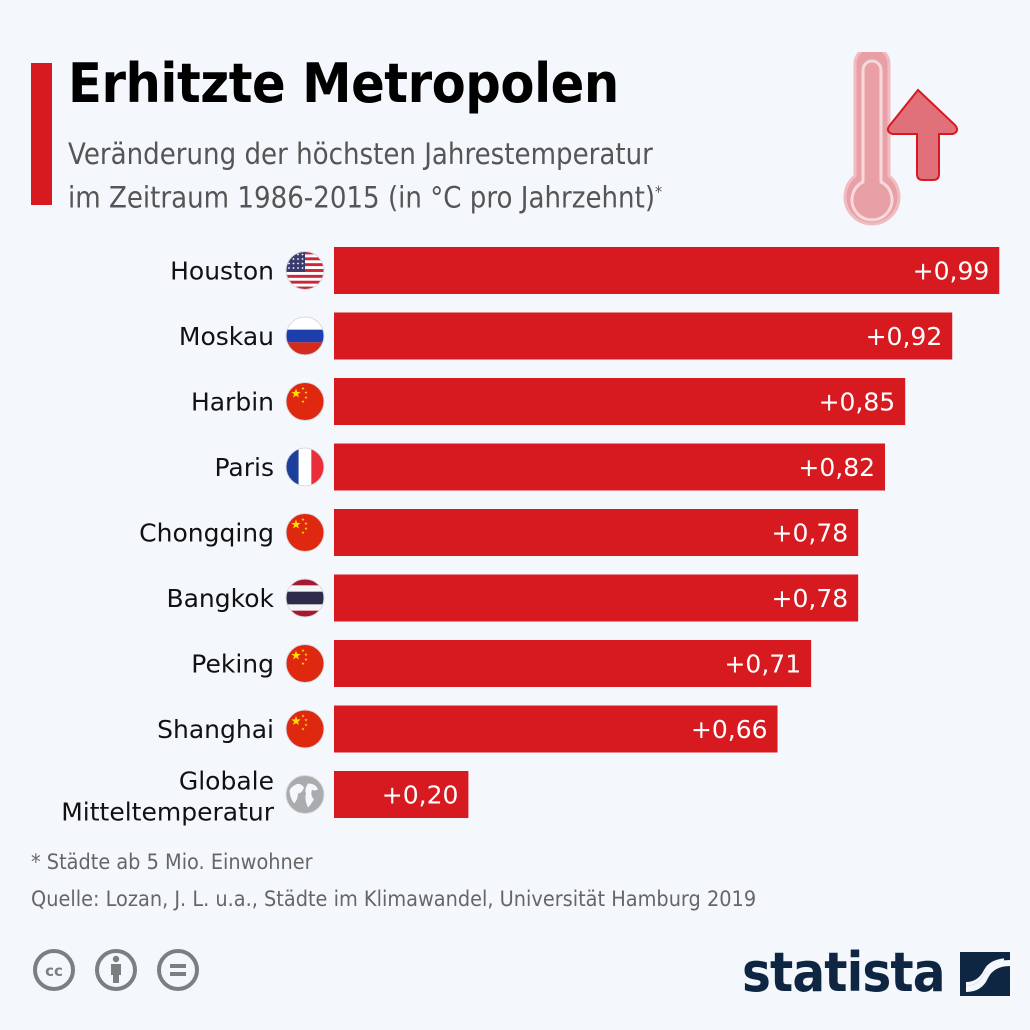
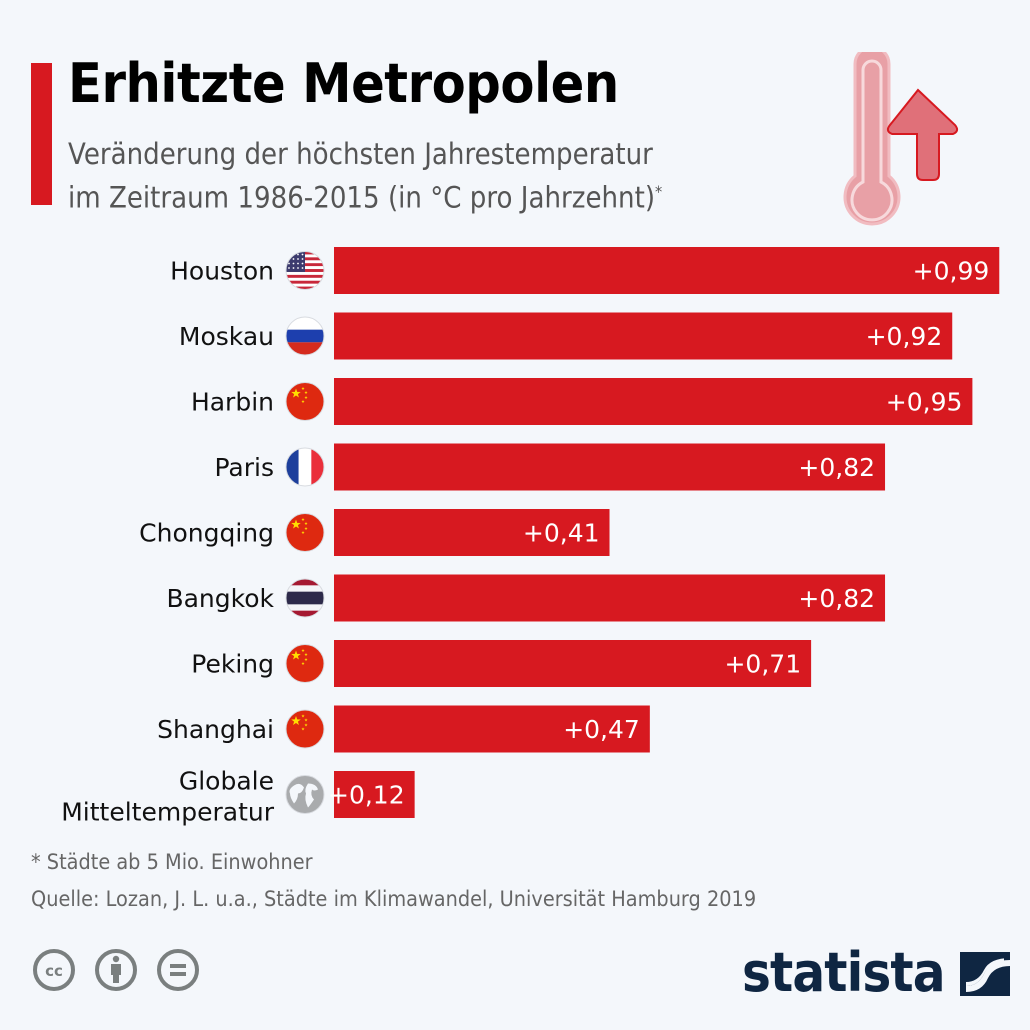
Harbin: +0,85 -> +0,95
Chongqing: +0,78 -> +0,41
Bangkok: +0,78 -> +0,82
Shanghai: +0,66 -> +0,47
Globale Mitteltemperatur: +0,20 -> +0,12
